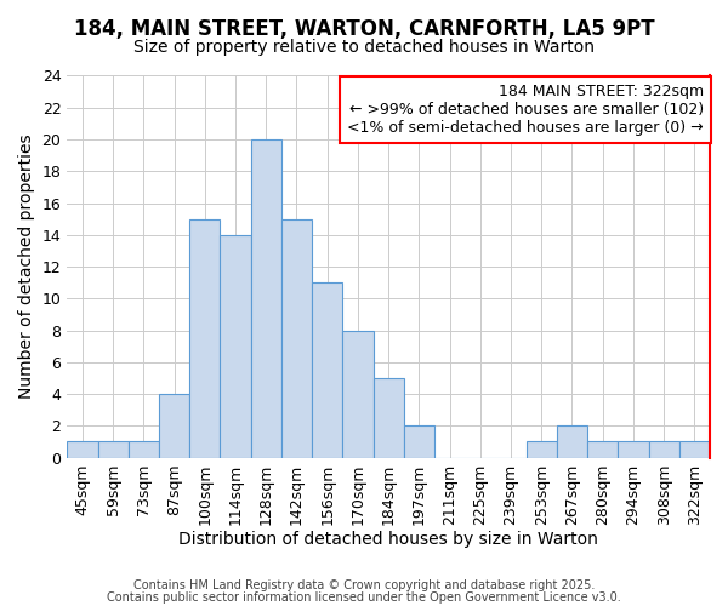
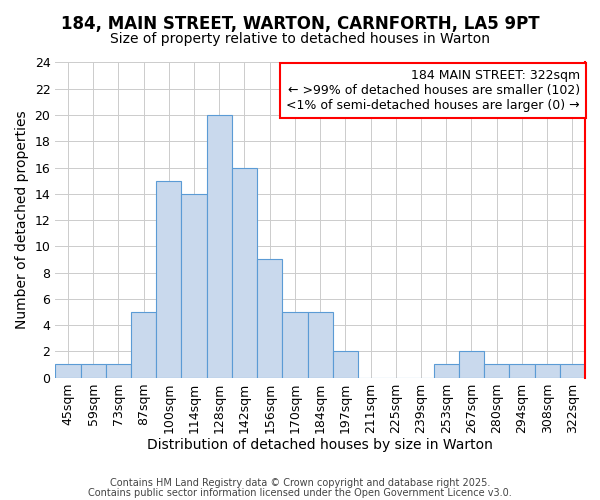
87sqm: 4 -> 5
142sqm: 15 -> 16
156sqm: 11 -> 9
170sqm: 8 -> 5
